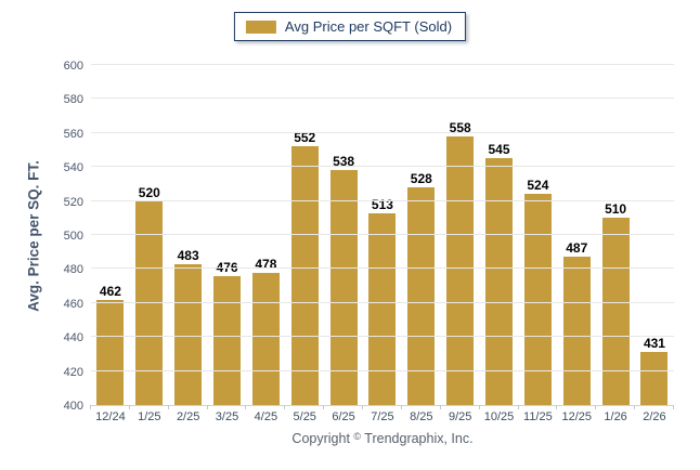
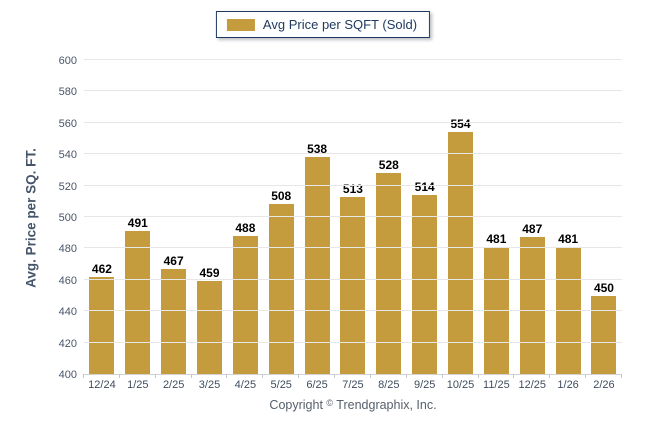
1/25: 520 -> 491
2/25: 483 -> 467
3/25: 476 -> 459
4/25: 478 -> 488
5/25: 552 -> 508
9/25: 558 -> 514
10/25: 545 -> 554
11/25: 524 -> 481
1/26: 510 -> 481
2/26: 431 -> 450
